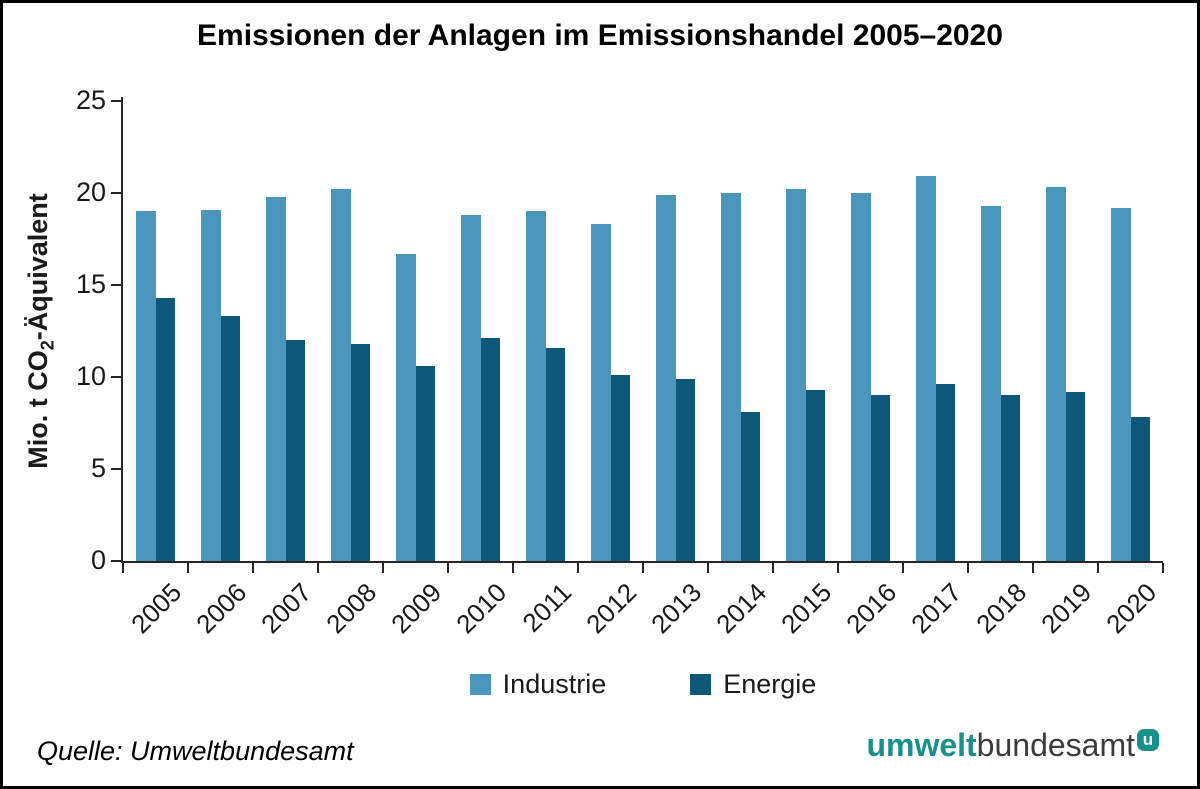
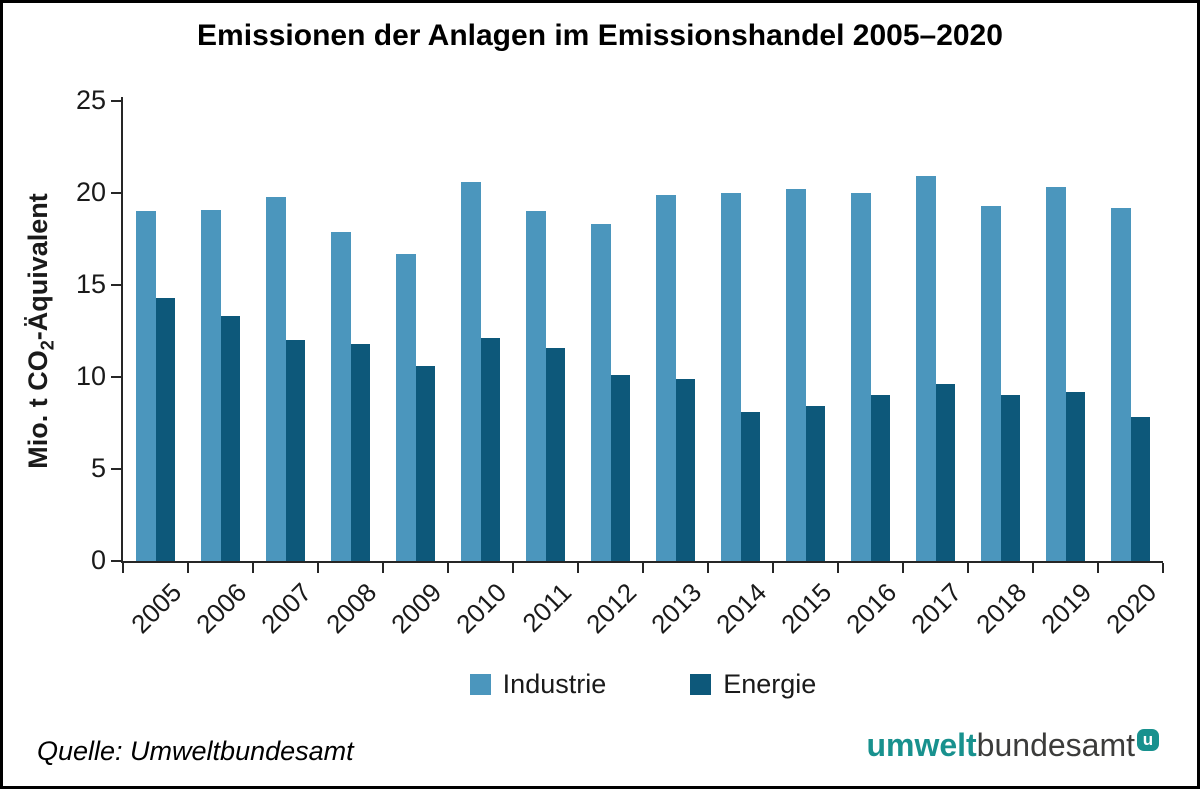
Industrie/2008: 20.2 -> 17.9
Industrie/2010: 18.8 -> 20.6
Energie/2015: 9.3 -> 8.4
